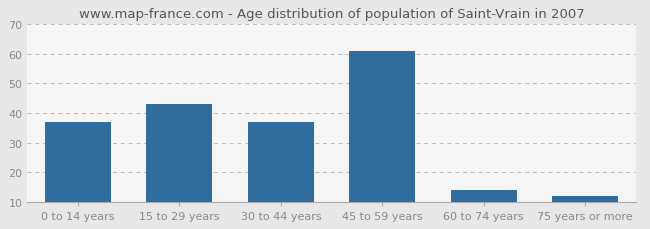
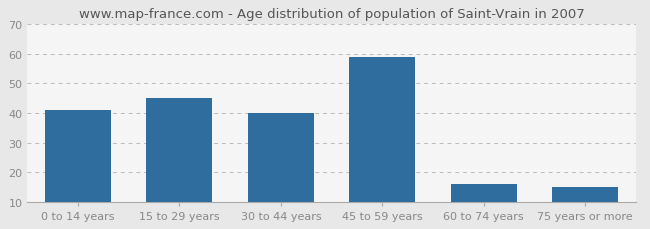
0 to 14 years: 37 -> 41
15 to 29 years: 43 -> 45
30 to 44 years: 37 -> 40
45 to 59 years: 61 -> 59
60 to 74 years: 14 -> 16
75 years or more: 12 -> 15
